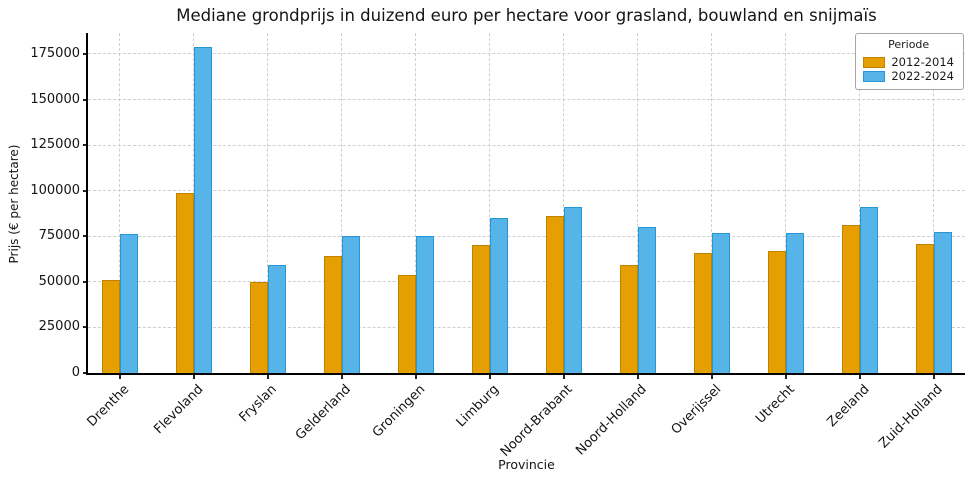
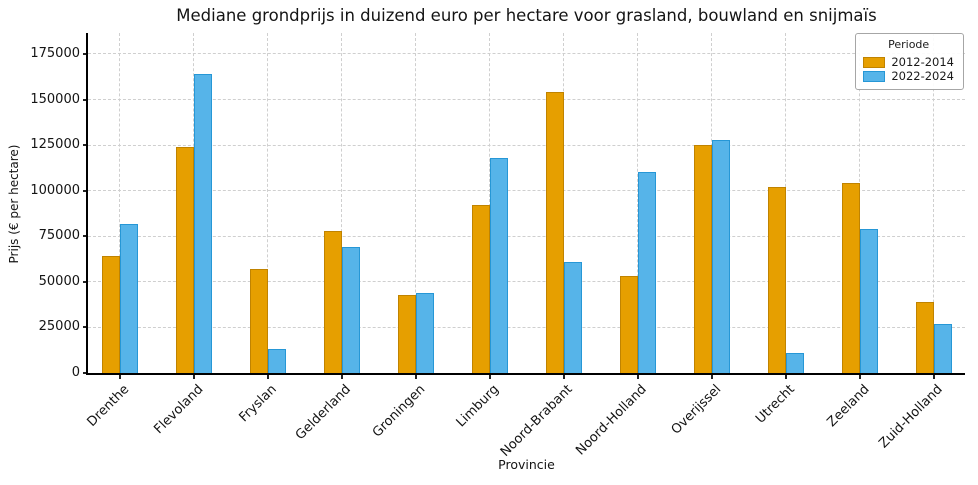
2012-2014/Drenthe: 51000 -> 64000
2022-2024/Drenthe: 76000 -> 82000
2012-2014/Flevoland: 99000 -> 124000
2022-2024/Flevoland: 179000 -> 164000
2012-2014/Fryslan: 50000 -> 57000
2022-2024/Fryslan: 59000 -> 13000
2012-2014/Gelderland: 64000 -> 78000
2022-2024/Gelderland: 75000 -> 69000
2012-2014/Groningen: 54000 -> 43000
2022-2024/Groningen: 75000 -> 44000
2012-2014/Limburg: 70000 -> 92000
2022-2024/Limburg: 85000 -> 118000
2012-2014/Noord-Brabant: 86000 -> 154000
2022-2024/Noord-Brabant: 91000 -> 61000
2012-2014/Noord-Holland: 59000 -> 53000
2022-2024/Noord-Holland: 80000 -> 110000
2012-2014/Overijssel: 66000 -> 125000
2022-2024/Overijssel: 77000 -> 128000
2012-2014/Utrecht: 67000 -> 102000
2022-2024/Utrecht: 77000 -> 11000
2012-2014/Zeeland: 81000 -> 104000
2022-2024/Zeeland: 91000 -> 79000
2012-2014/Zuid-Holland: 71000 -> 39000
2022-2024/Zuid-Holland: 78000 -> 27000
